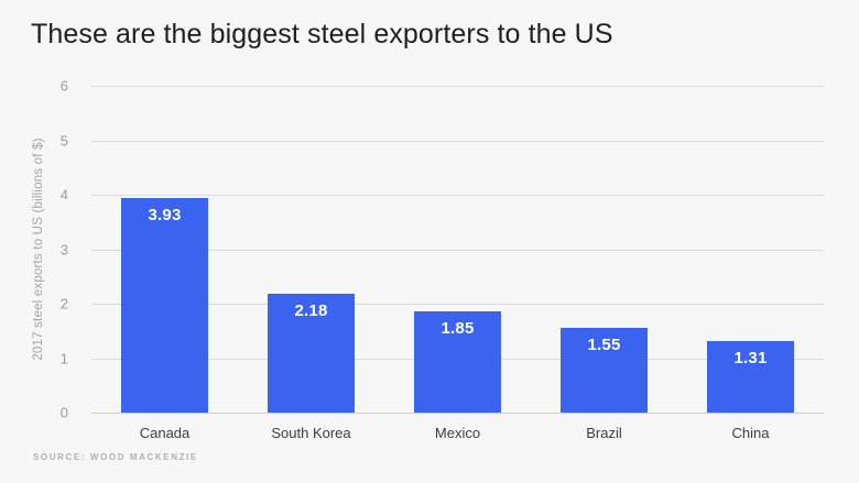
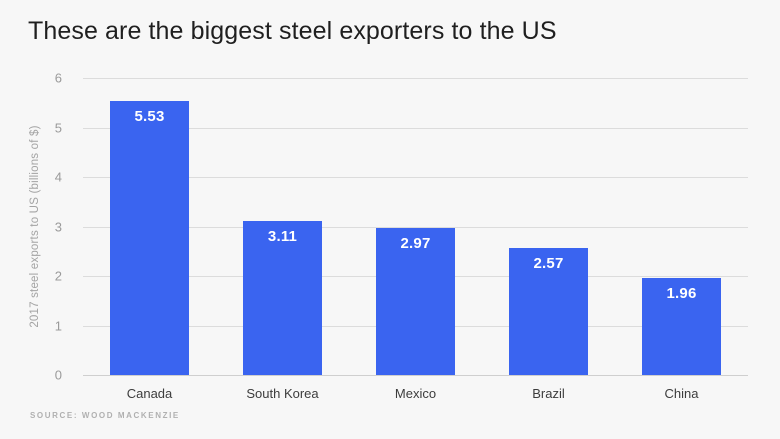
Canada: 3.93 -> 5.53
South Korea: 2.18 -> 3.11
Mexico: 1.85 -> 2.97
Brazil: 1.55 -> 2.57
China: 1.31 -> 1.96
